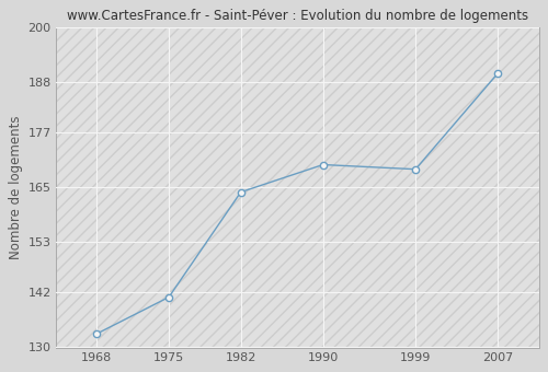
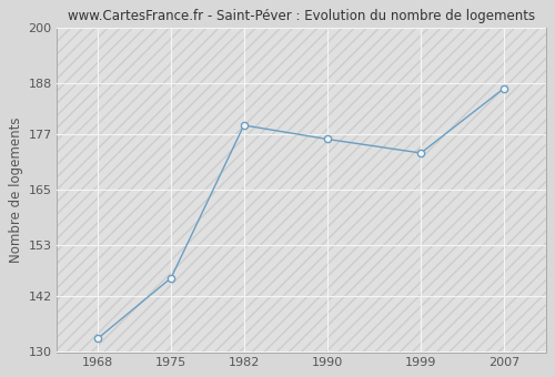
1975: 141 -> 146
1982: 164 -> 179
1990: 170 -> 176
1999: 169 -> 173
2007: 190 -> 187
